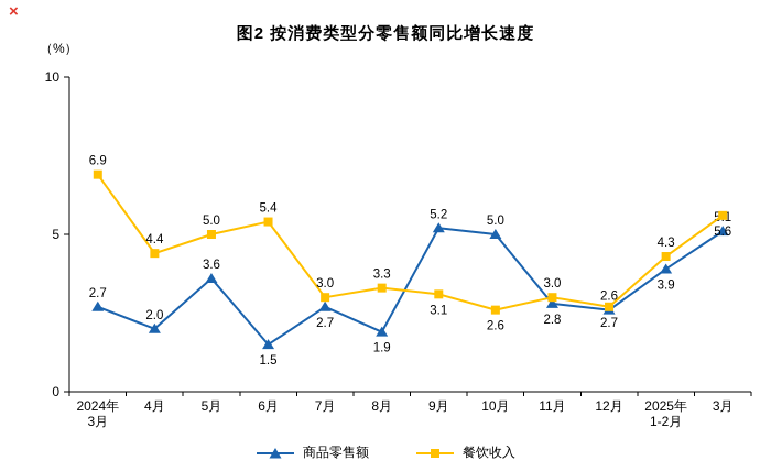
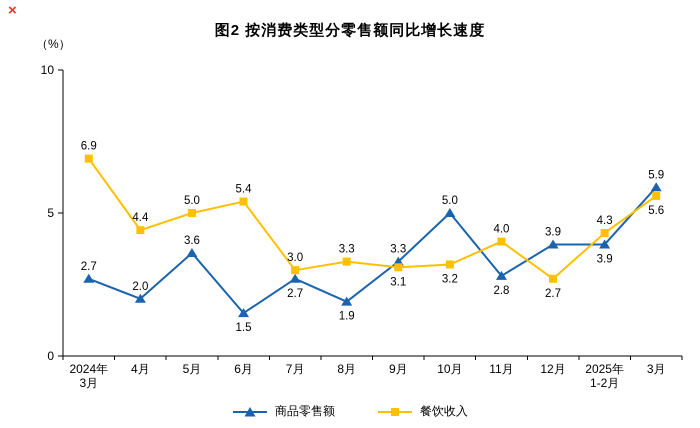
商品零售额/9月: 5.2 -> 3.3
餐饮收入/10月: 2.6 -> 3.2
餐饮收入/11月: 3.0 -> 4.0
商品零售额/12月: 2.6 -> 3.9
商品零售额/3月: 5.1 -> 5.9
